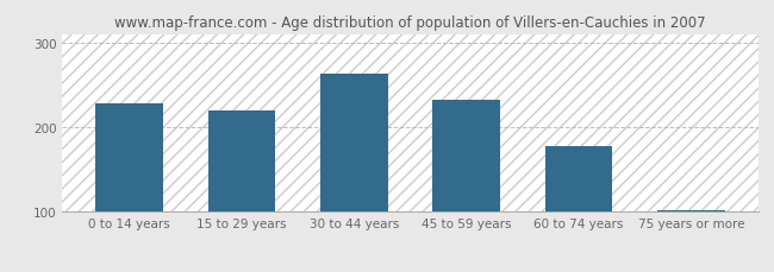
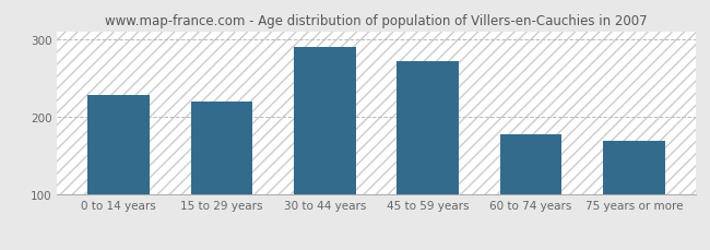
30 to 44 years: 263 -> 290
45 to 59 years: 233 -> 272
75 years or more: 102 -> 170
